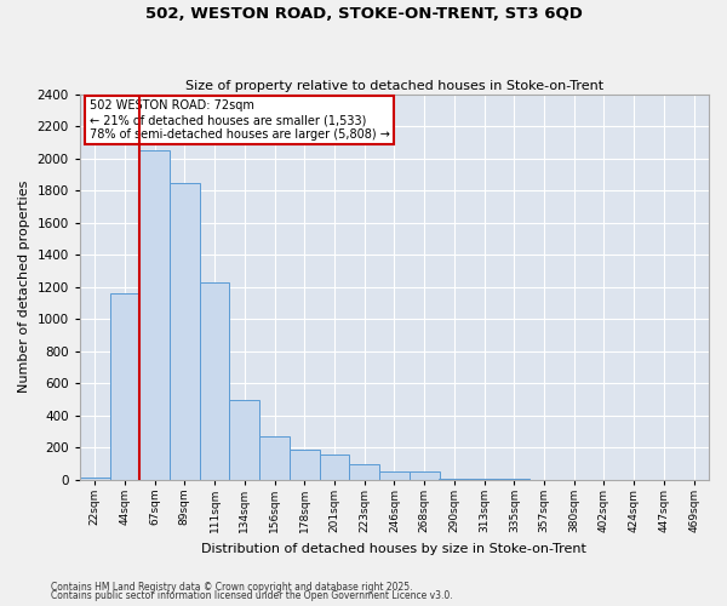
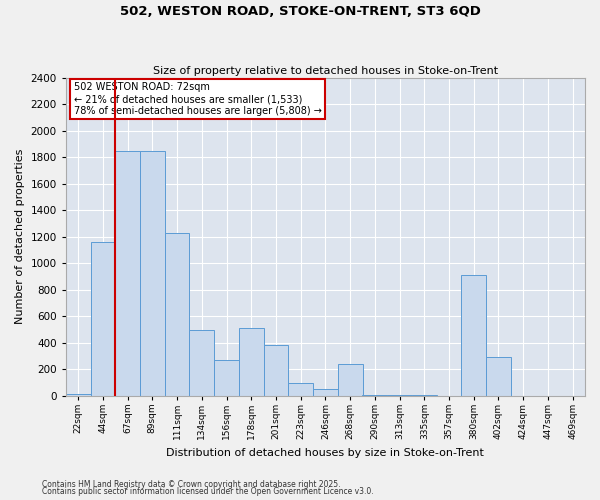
67sqm: 2050 -> 1850
178sqm: 190 -> 510
201sqm: 160 -> 380
268sqm: 60 -> 240
380sqm: 0 -> 910
402sqm: 0 -> 290
